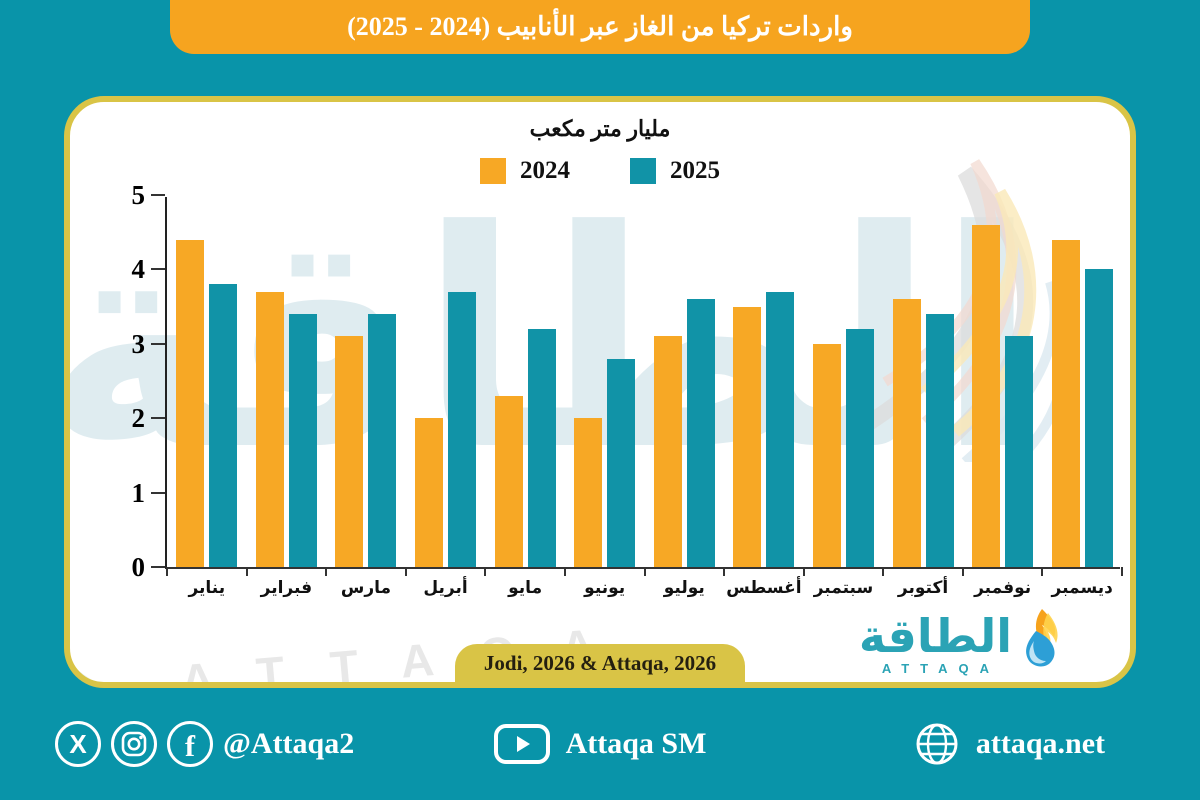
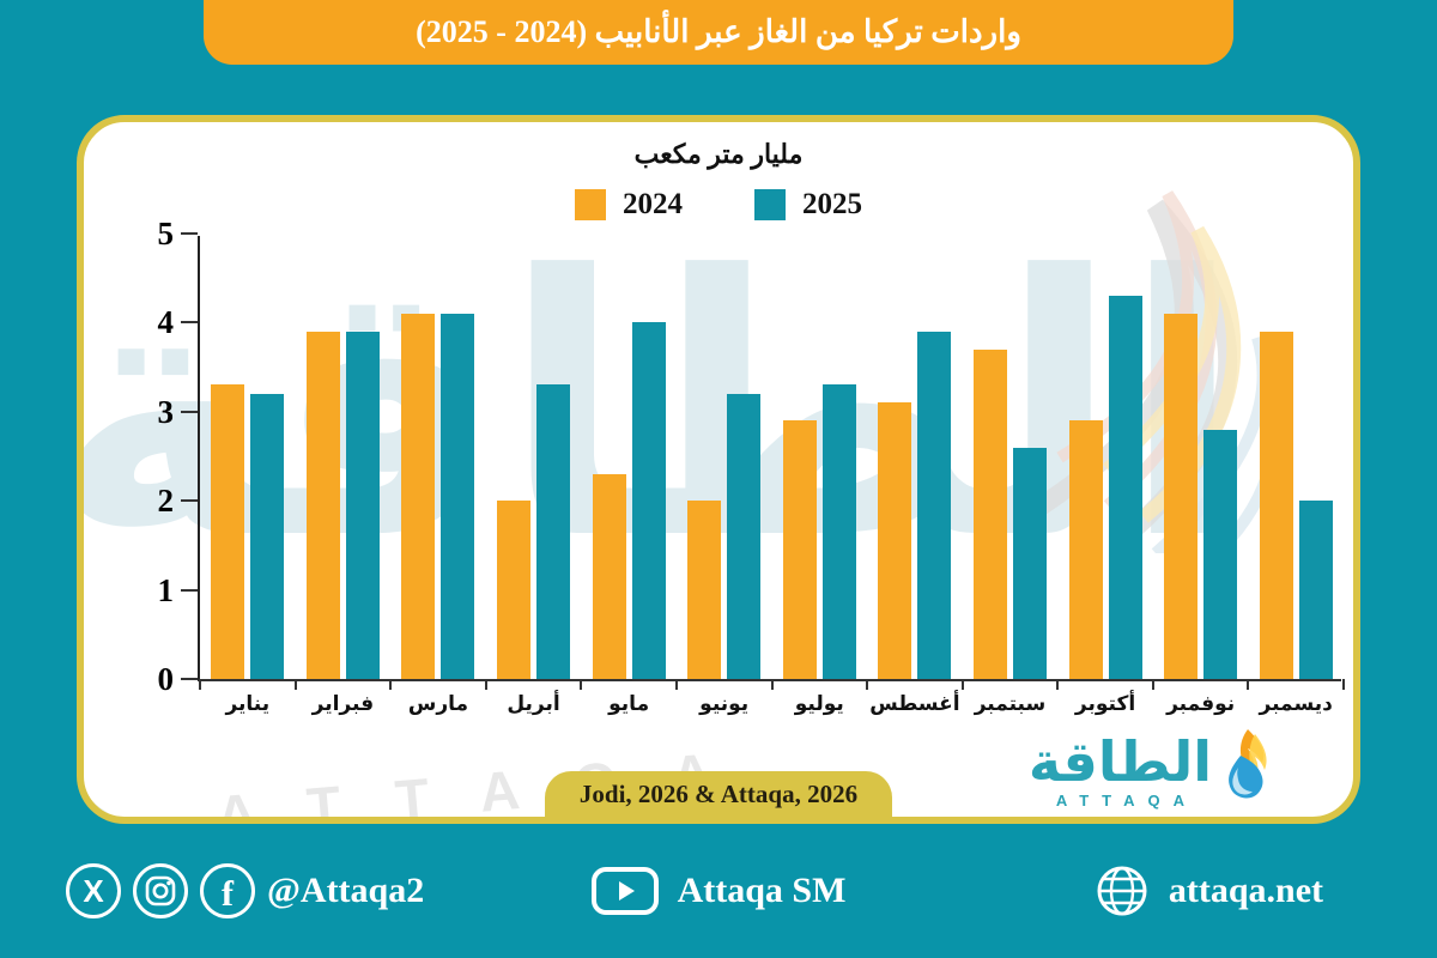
2024/يناير: 4.4 -> 3.3
2025/يناير: 3.8 -> 3.2
2024/فبراير: 3.7 -> 3.9
2025/فبراير: 3.4 -> 3.9
2024/مارس: 3.1 -> 4.1
2025/مارس: 3.4 -> 4.1
2025/أبريل: 3.7 -> 3.3
2025/مايو: 3.2 -> 4.0
2025/يونيو: 2.8 -> 3.2
2024/يوليو: 3.1 -> 2.9
2025/يوليو: 3.6 -> 3.3
2024/أغسطس: 3.5 -> 3.1
2025/أغسطس: 3.7 -> 3.9
2024/سبتمبر: 3.0 -> 3.7
2025/سبتمبر: 3.2 -> 2.6
2024/أكتوبر: 3.6 -> 2.9
2025/أكتوبر: 3.4 -> 4.3
2024/نوفمبر: 4.6 -> 4.1
2025/نوفمبر: 3.1 -> 2.8
2024/ديسمبر: 4.4 -> 3.9
2025/ديسمبر: 4.0 -> 2.0
